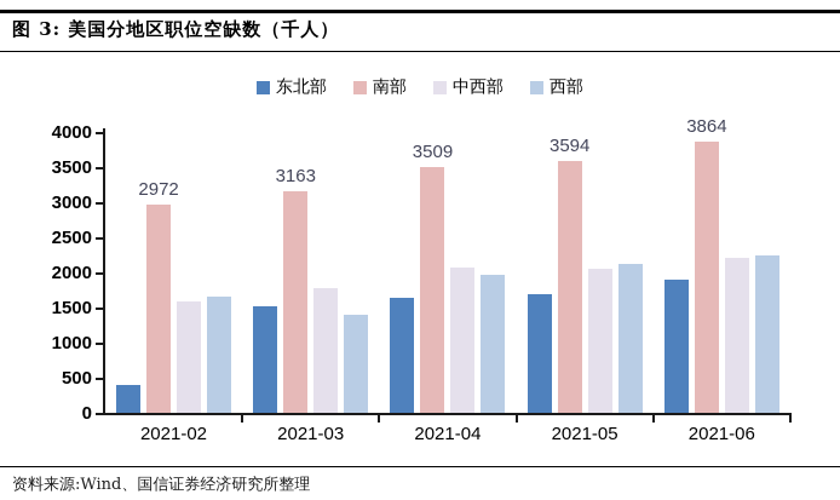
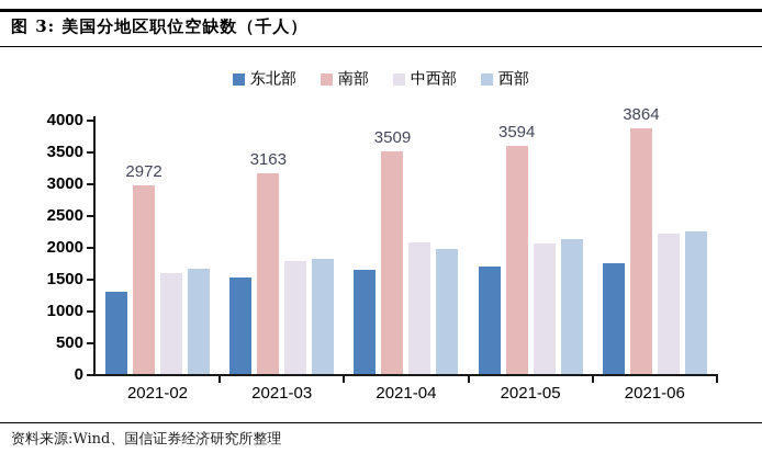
东北部/2021-02: 400 -> 1300
西部/2021-03: 1400 -> 1800
东北部/2021-06: 1900 -> 1800
